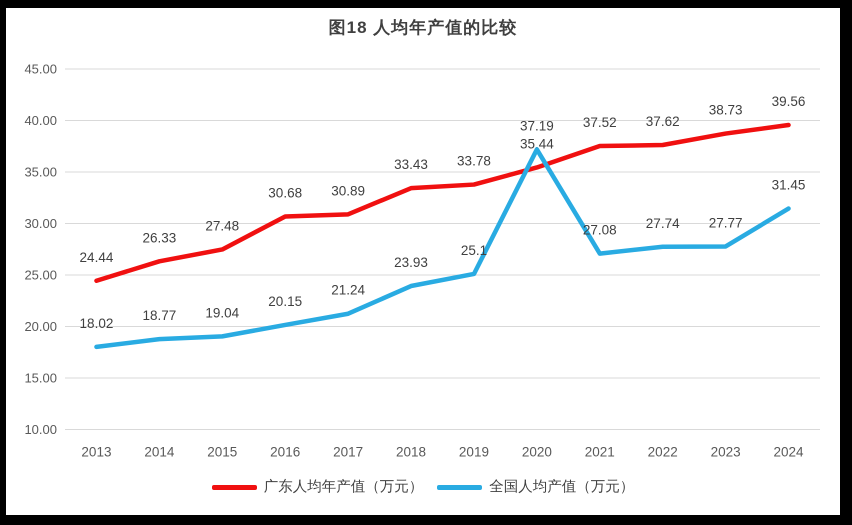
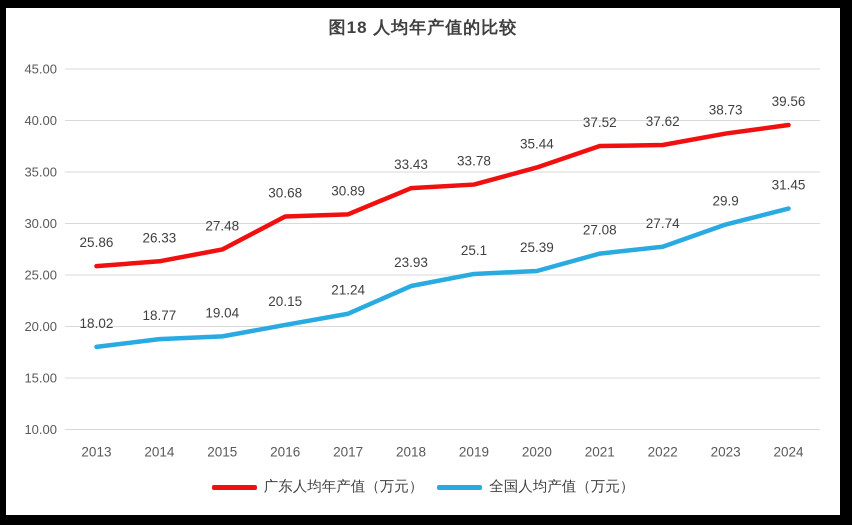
广东人均年产值（万元）/2013: 24.44 -> 25.86
全国人均产值（万元）/2020: 37.19 -> 25.39
全国人均产值（万元）/2023: 27.77 -> 29.9
